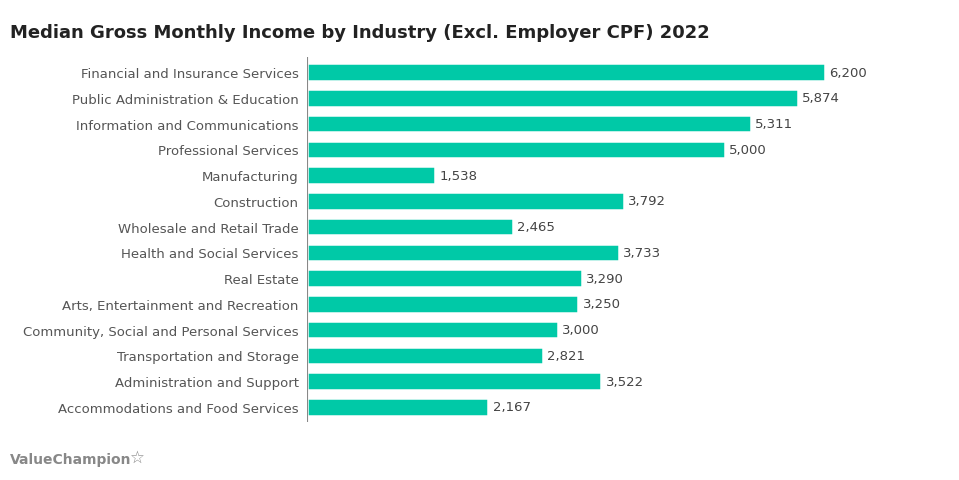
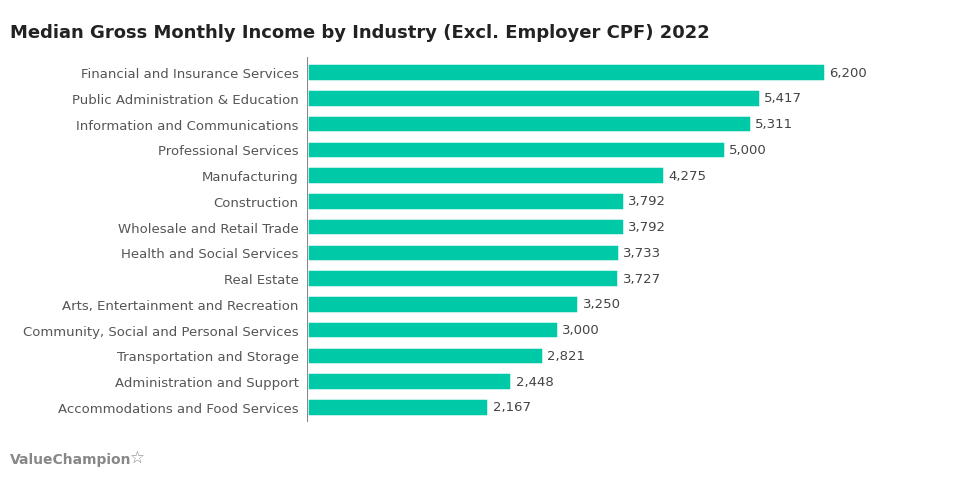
Public Administration & Education: 5,874 -> 5,417
Manufacturing: 1,538 -> 4,275
Wholesale and Retail Trade: 2,465 -> 3,792
Real Estate: 3,290 -> 3,727
Administration and Support: 3,522 -> 2,448
